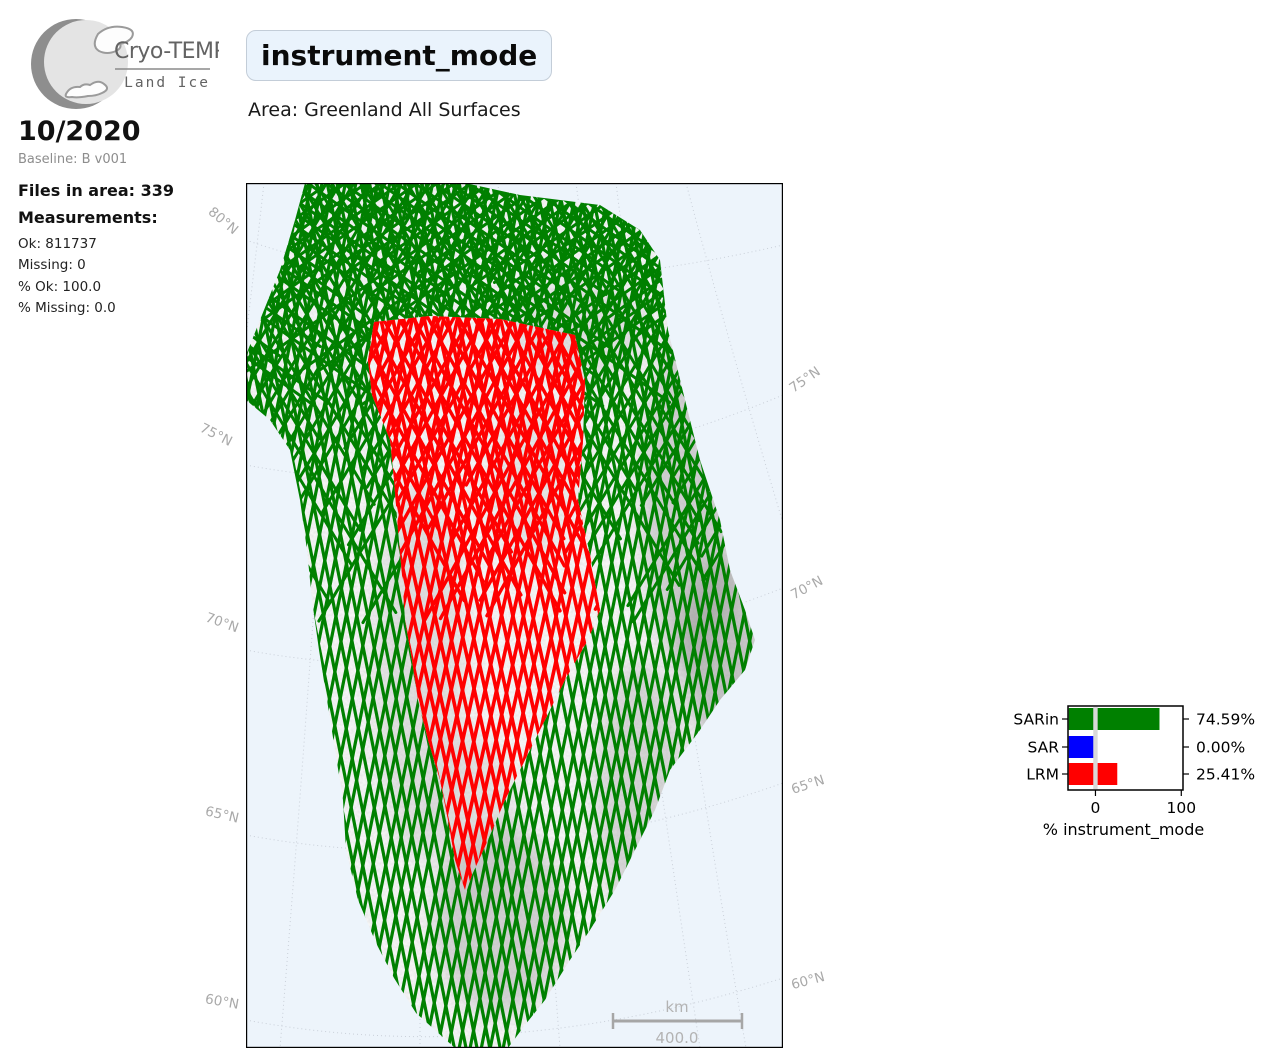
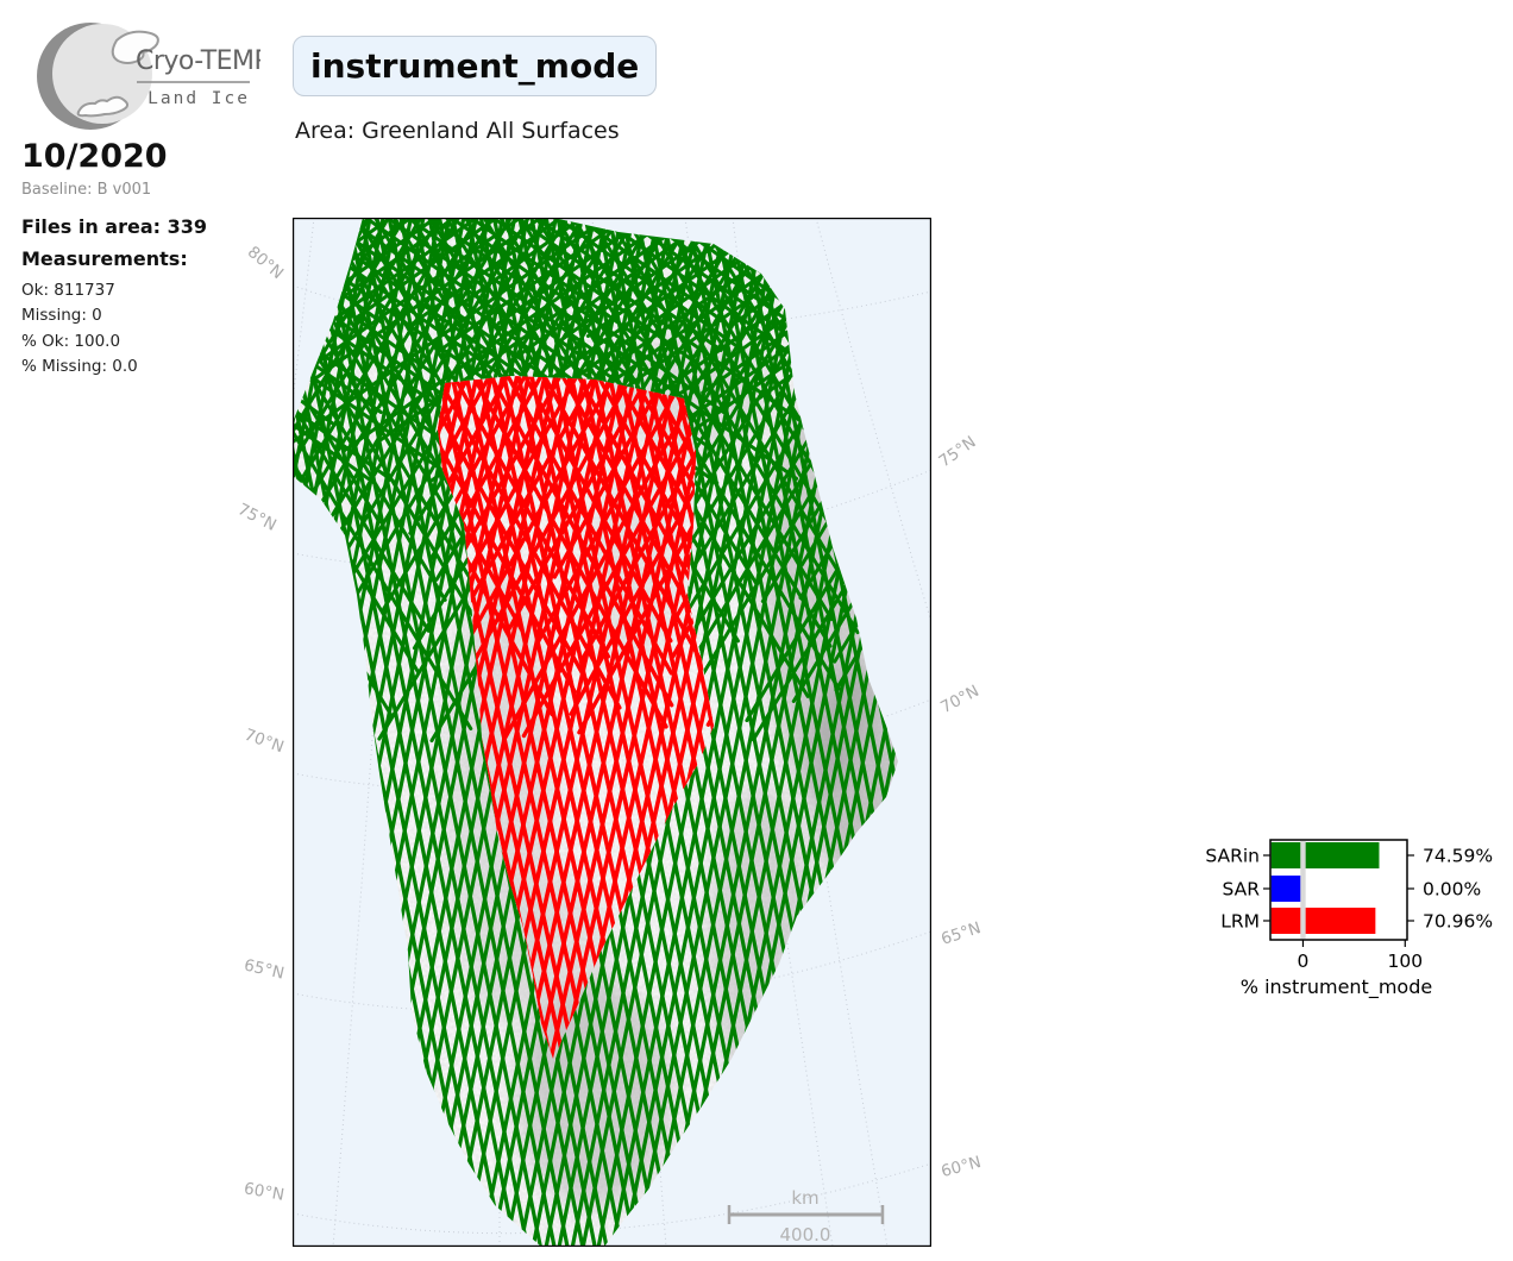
LRM: 25.41% -> 70.96%
